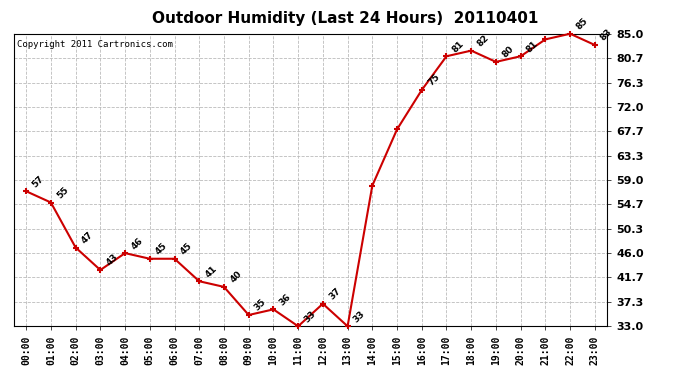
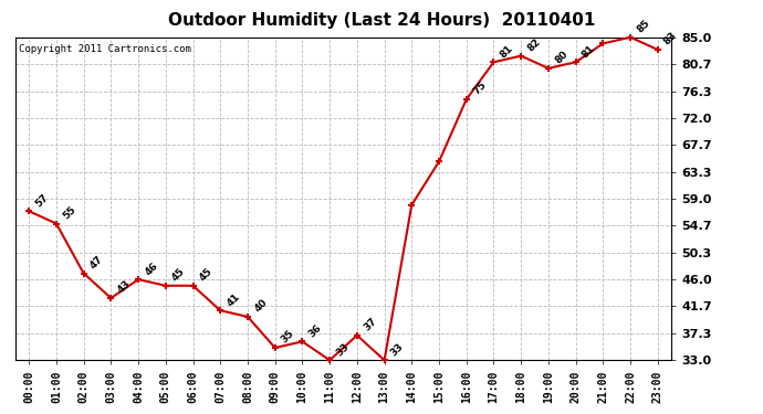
15:00: 68 -> 65
